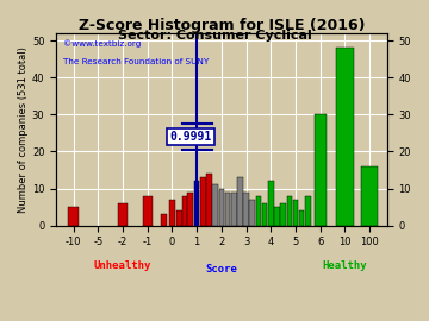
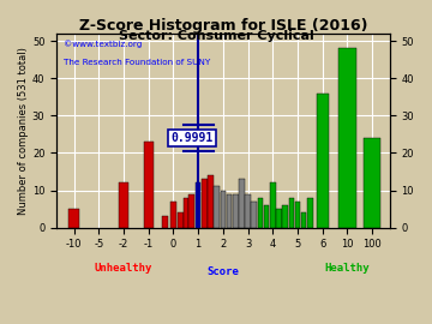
-2: 6 -> 12
-1: 8 -> 23
6: 30 -> 36
100: 16 -> 24
